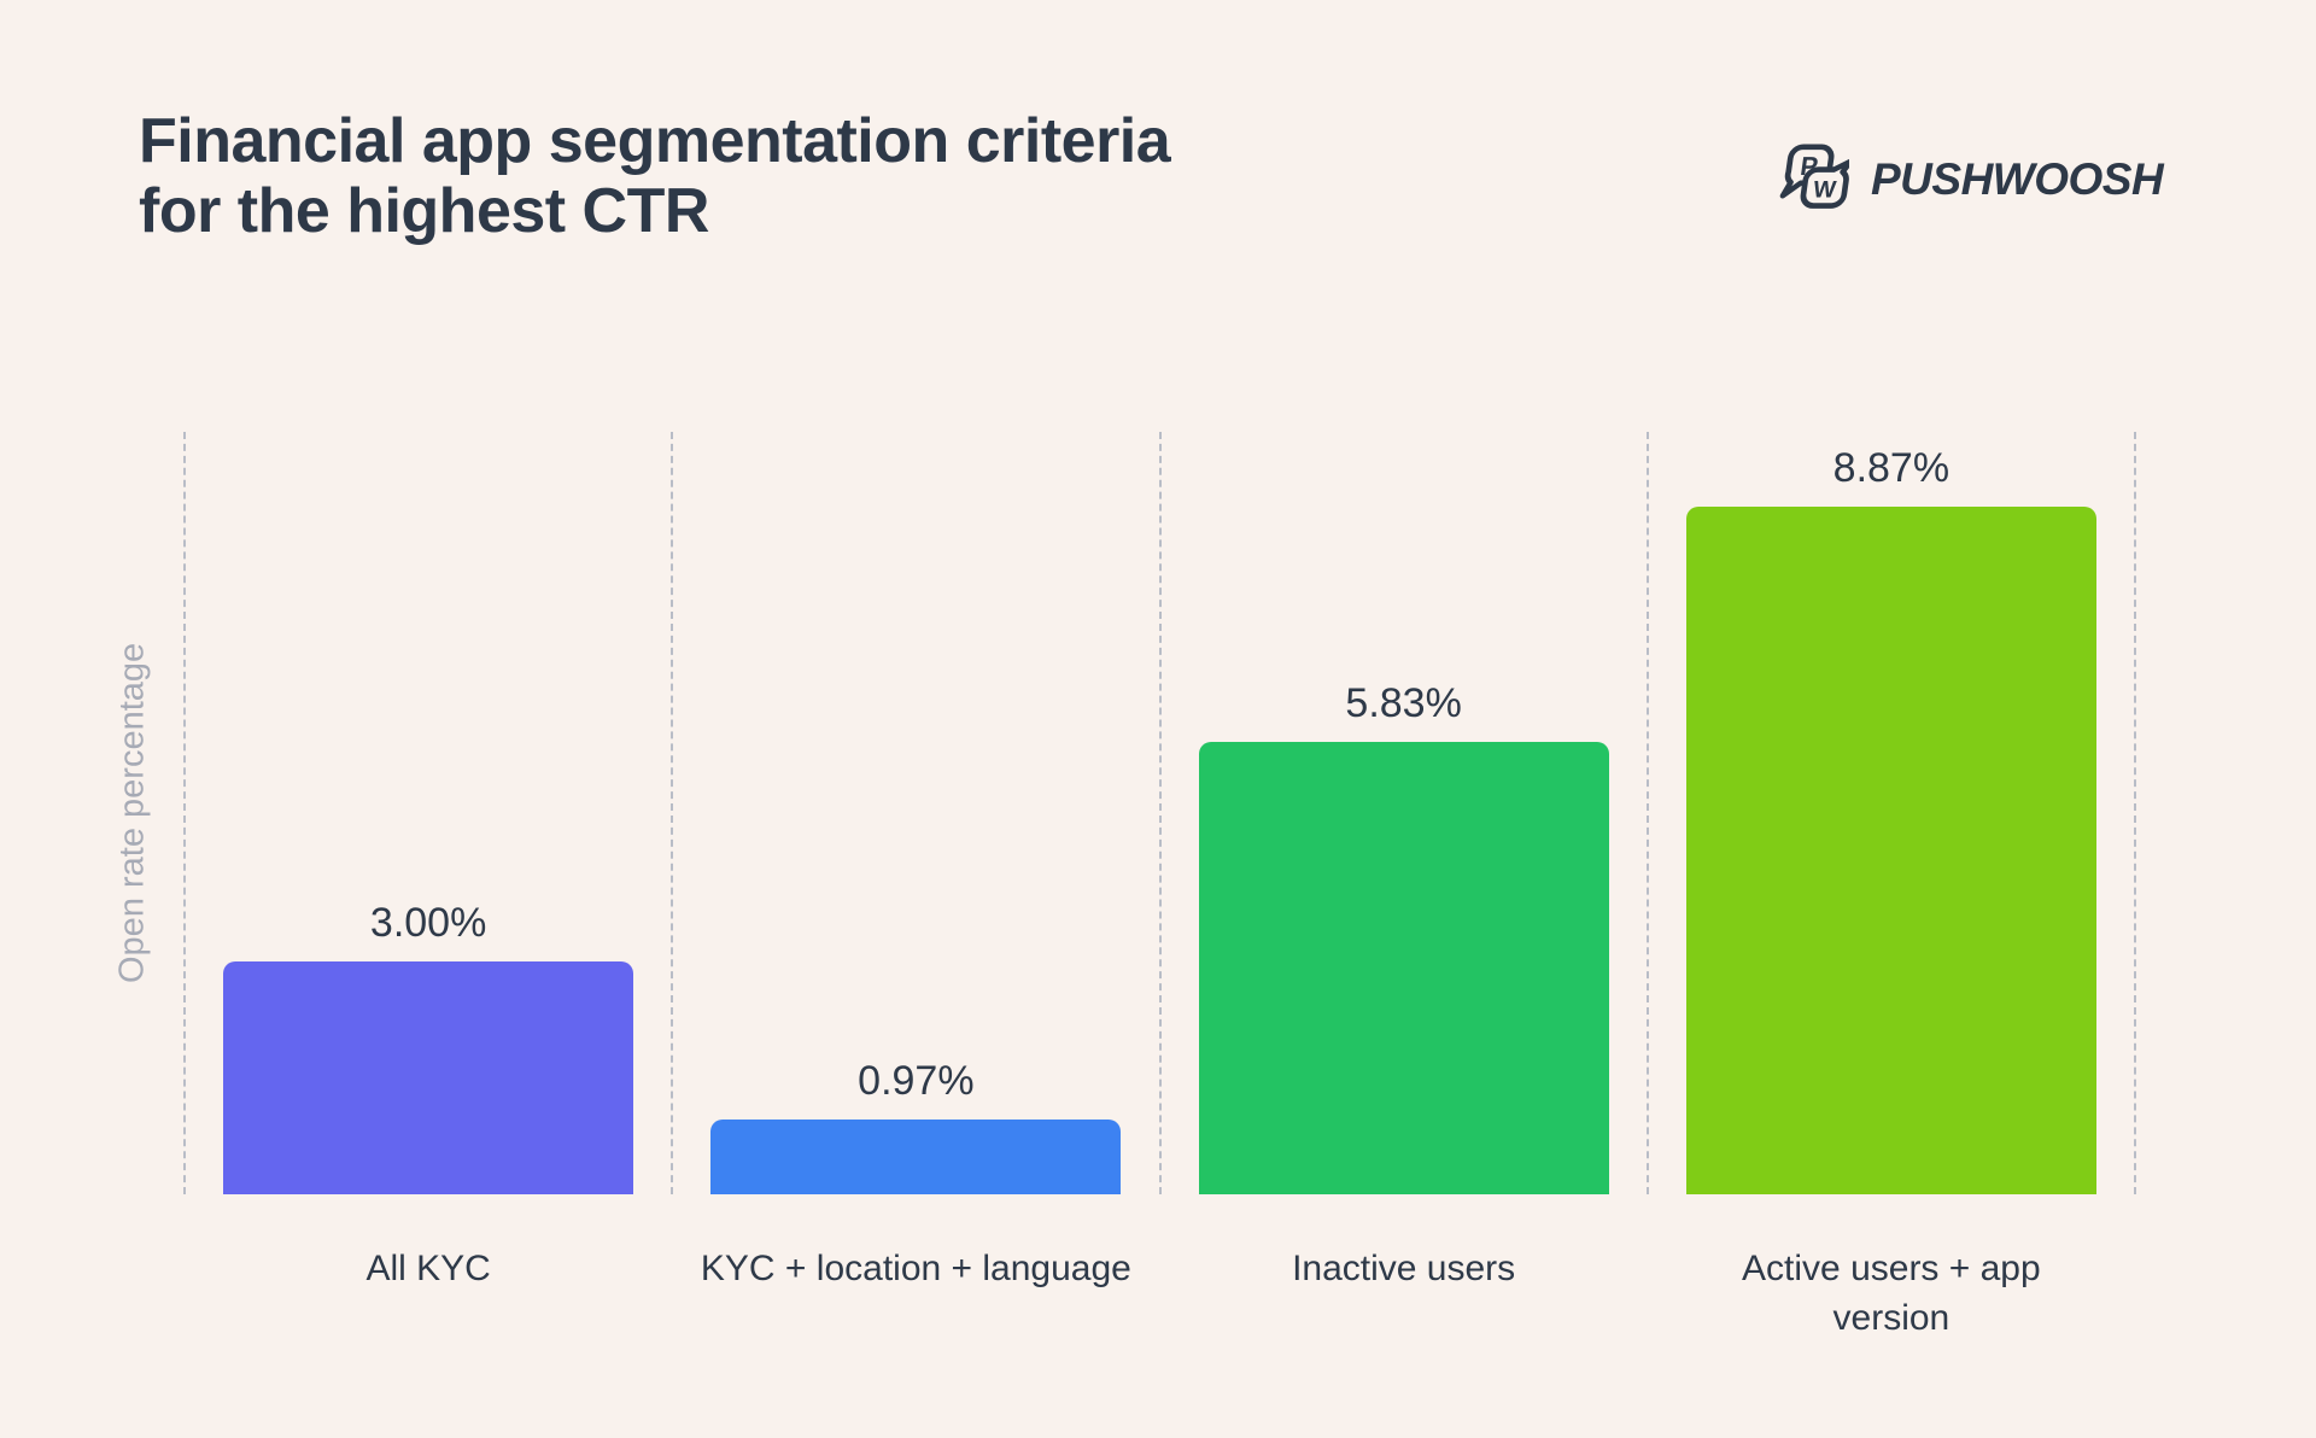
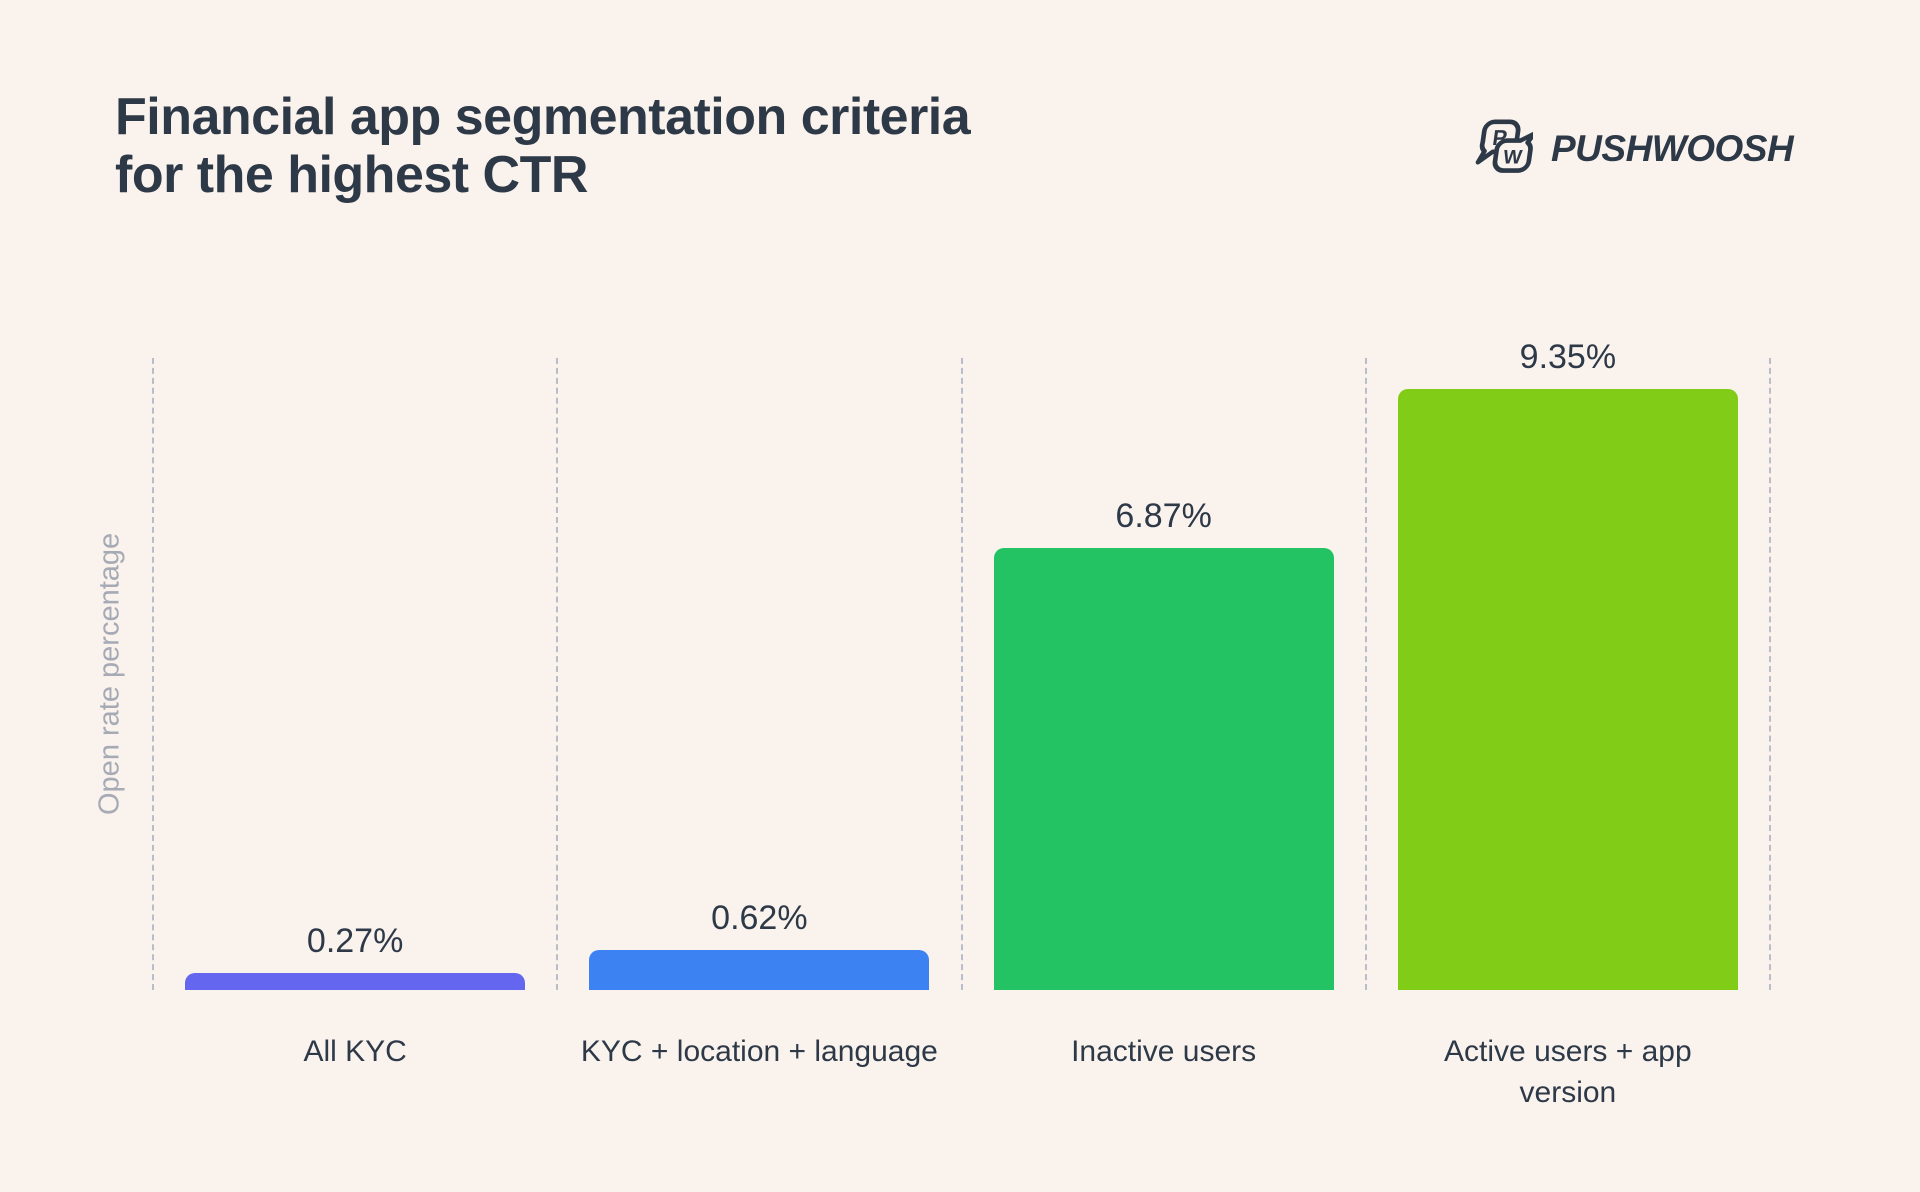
All KYC: 3.00% -> 0.27%
KYC + location + language: 0.97% -> 0.62%
Inactive users: 5.83% -> 6.87%
Active users + app version: 8.87% -> 9.35%
